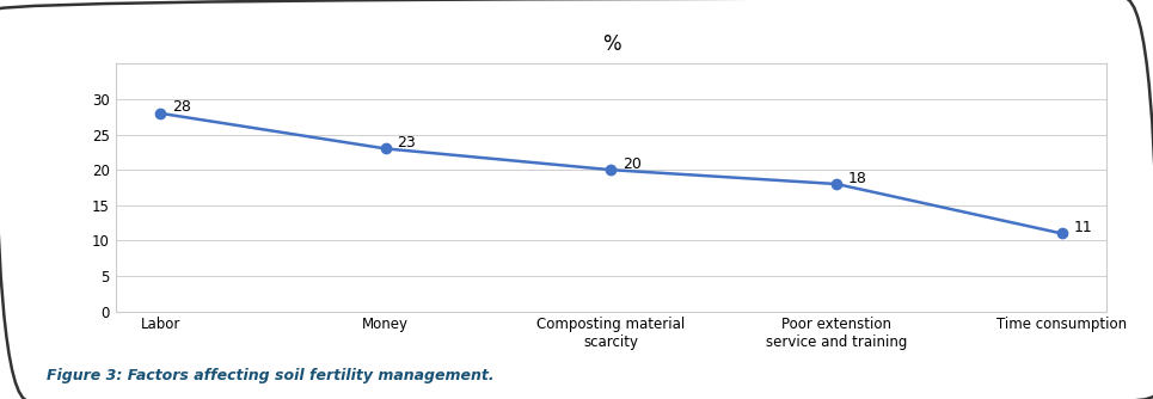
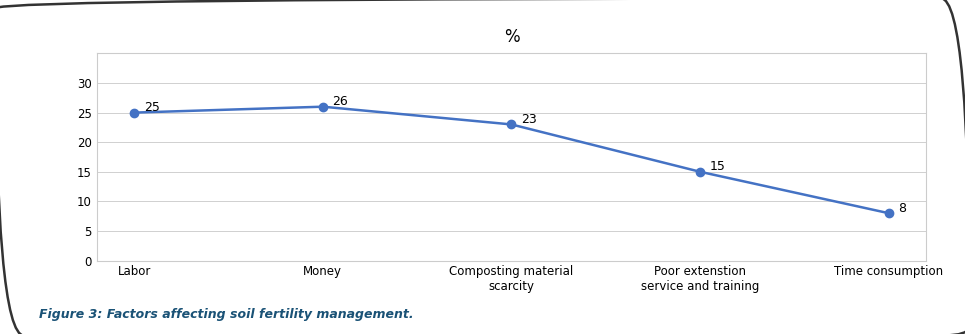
Labor: 28 -> 25
Money: 23 -> 26
Composting material scarcity: 20 -> 23
Poor extenstion service and training: 18 -> 15
Time consumption: 11 -> 8
